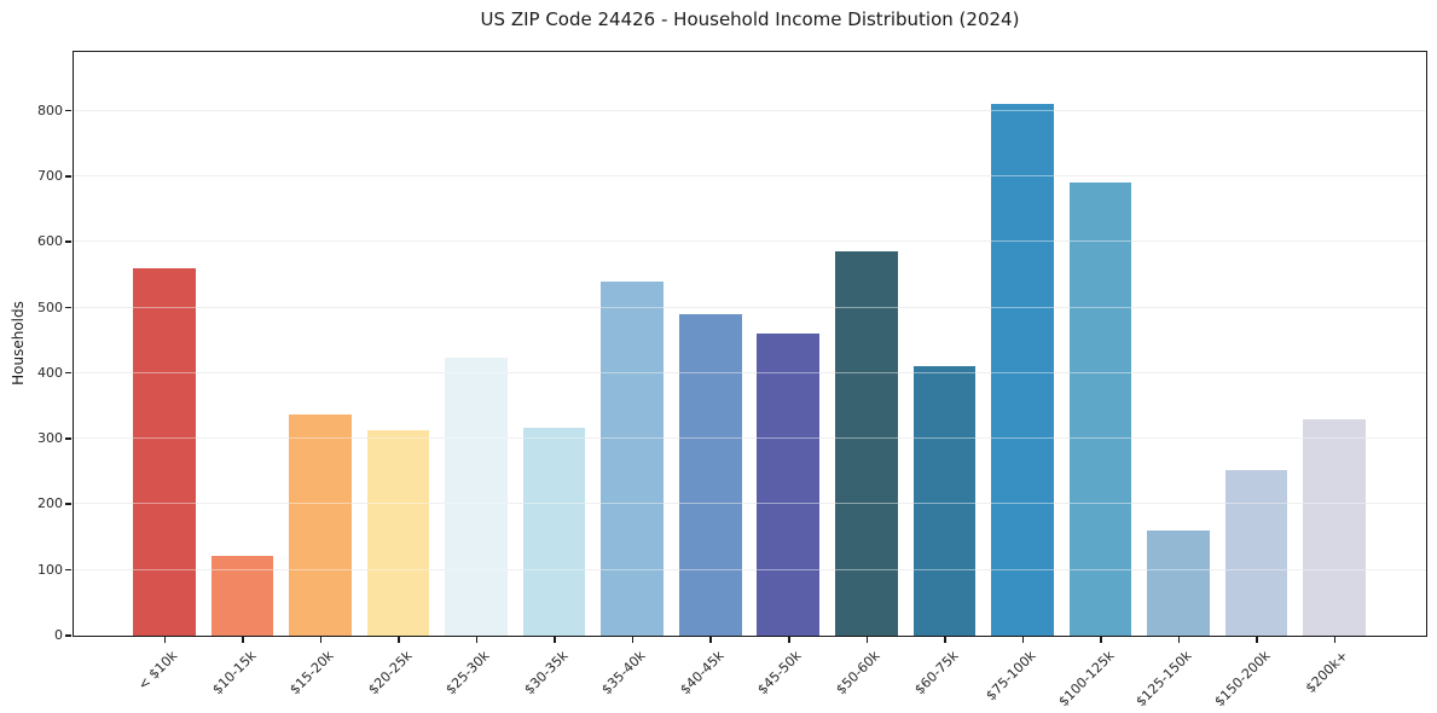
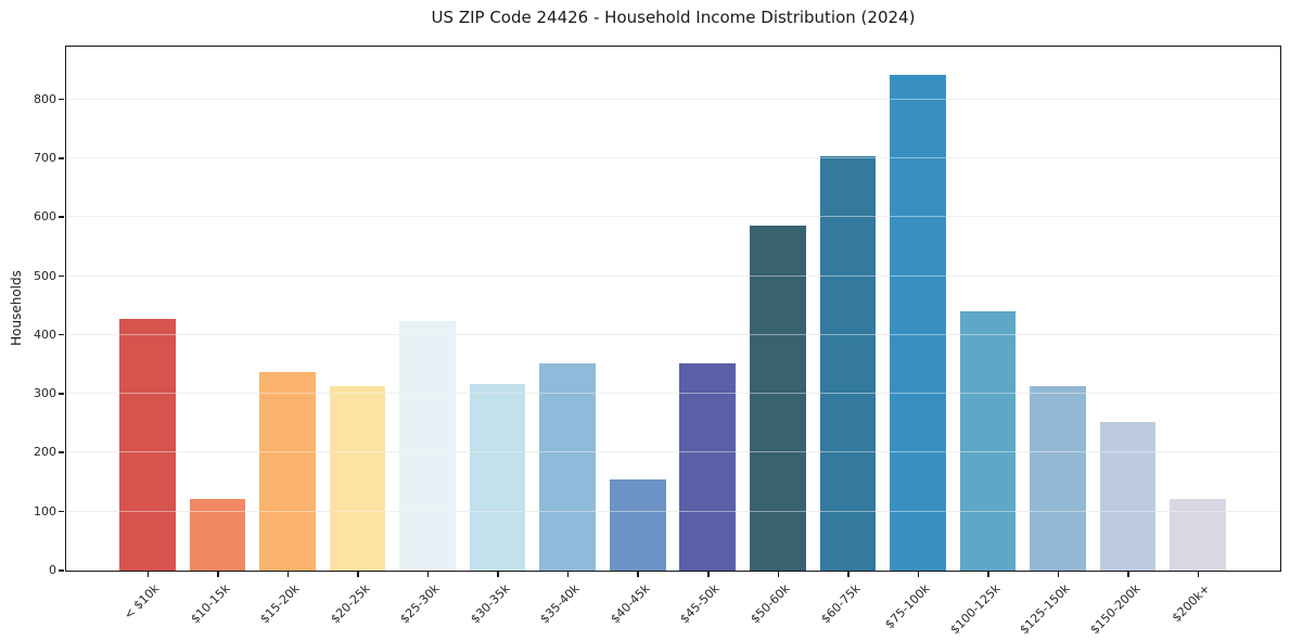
< $10k: 560 -> 430
$35-40k: 540 -> 350
$40-45k: 490 -> 160
$45-50k: 460 -> 350
$60-75k: 410 -> 700
$75-100k: 810 -> 840
$100-125k: 690 -> 440
$125-150k: 160 -> 310
$200k+: 330 -> 120
